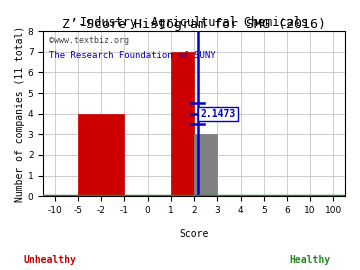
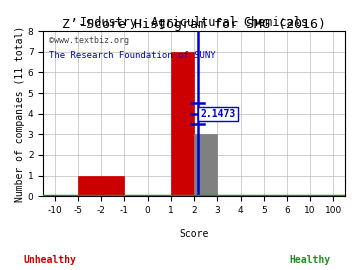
-2: 4 -> 1
